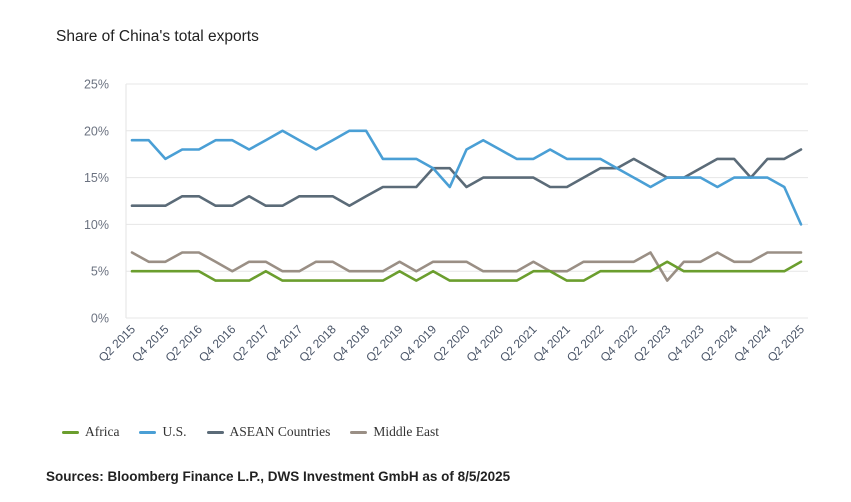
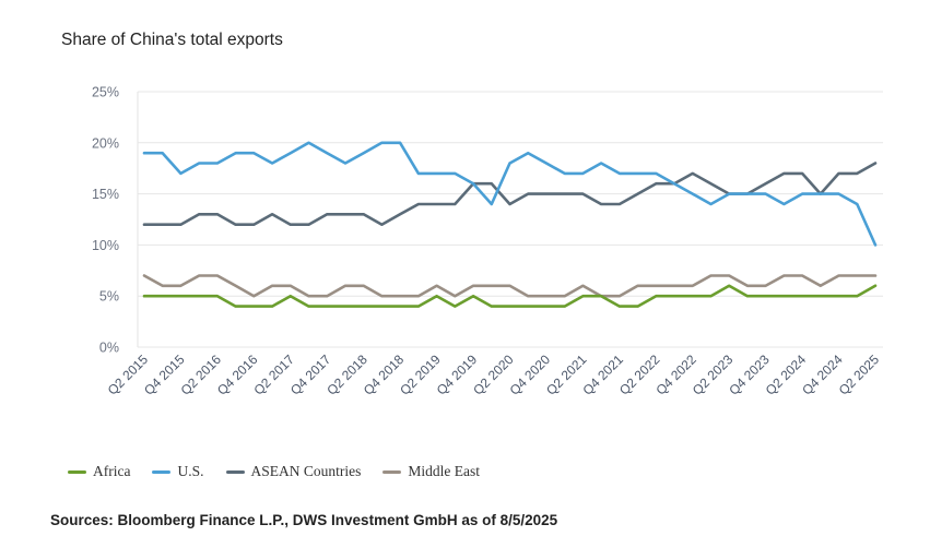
Middle East/Q2 2023: 4% -> 7%
Middle East/Q2 2024: 6% -> 7%
